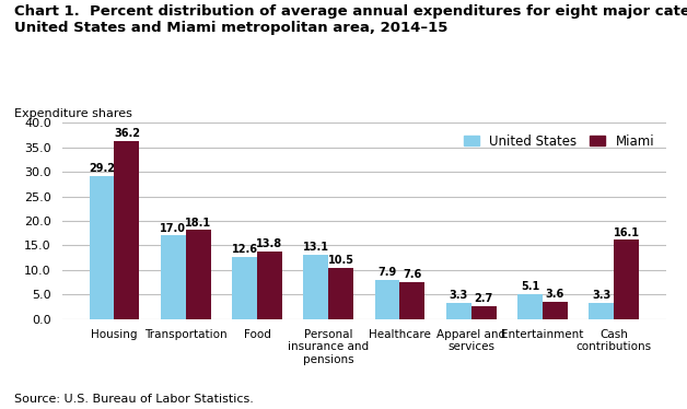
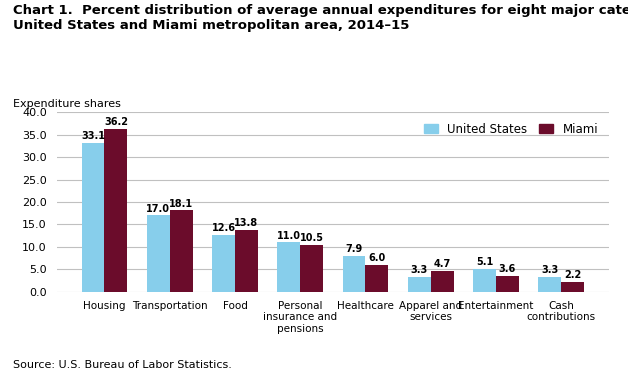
United States/Housing: 29.2 -> 33.1
United States/Personal insurance and pensions: 13.1 -> 11.0
Miami/Healthcare: 7.6 -> 6.0
Miami/Apparel and services: 2.7 -> 4.7
Miami/Cash contributions: 16.1 -> 2.2
